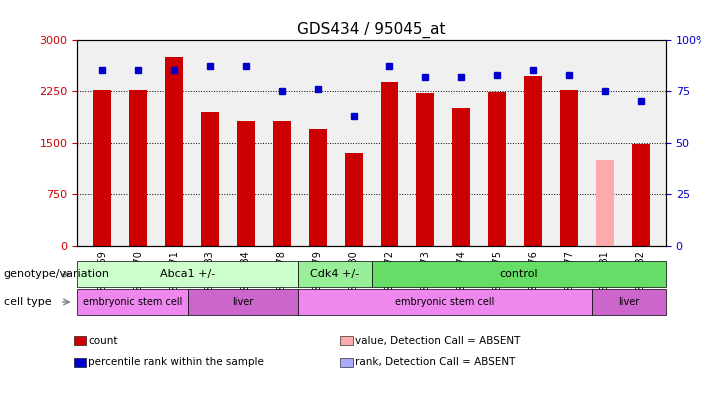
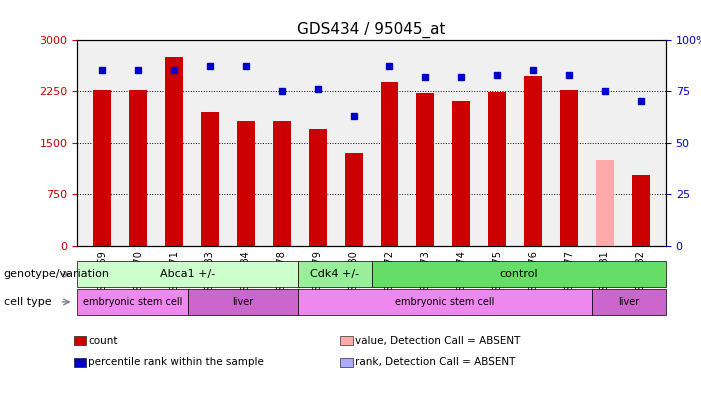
GSM9274: 2000 -> 2100
GSM9282: 1480 -> 1030
